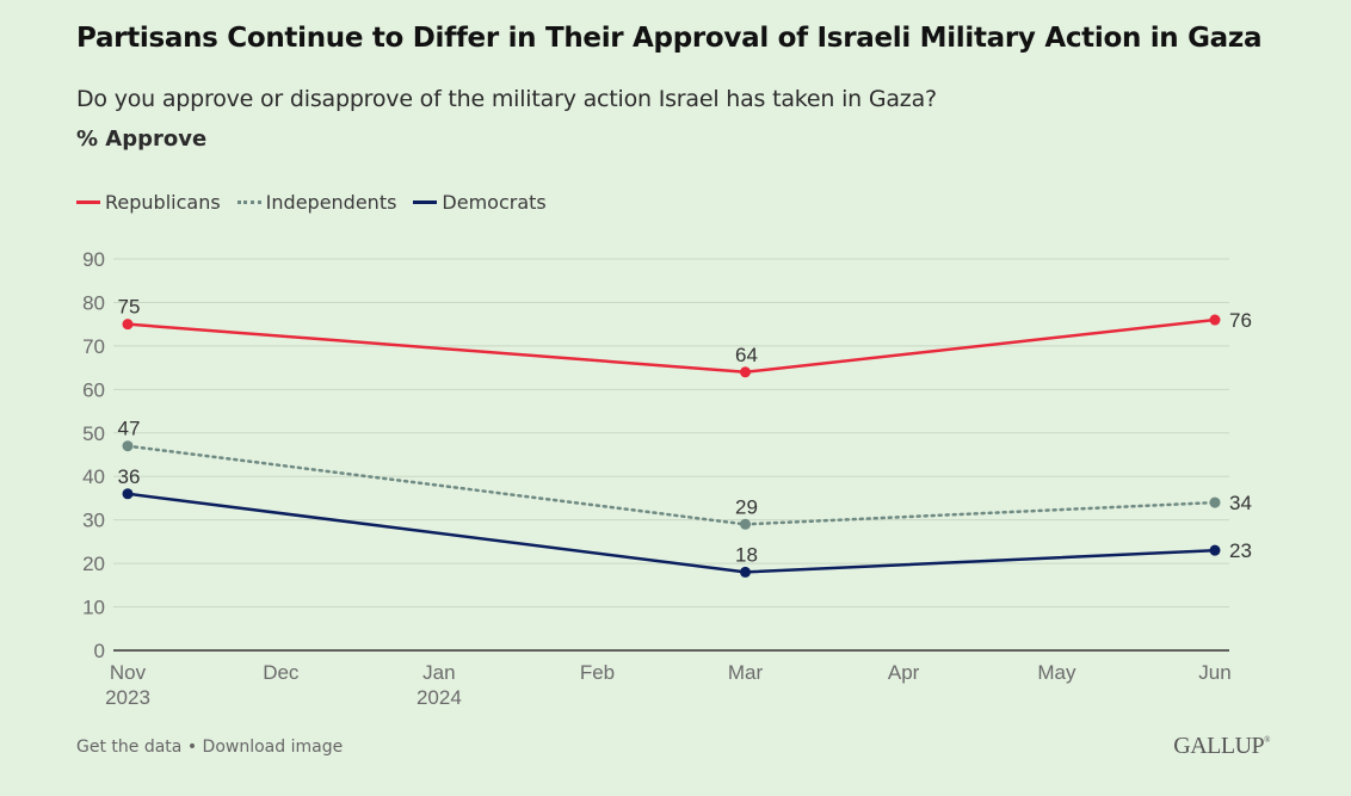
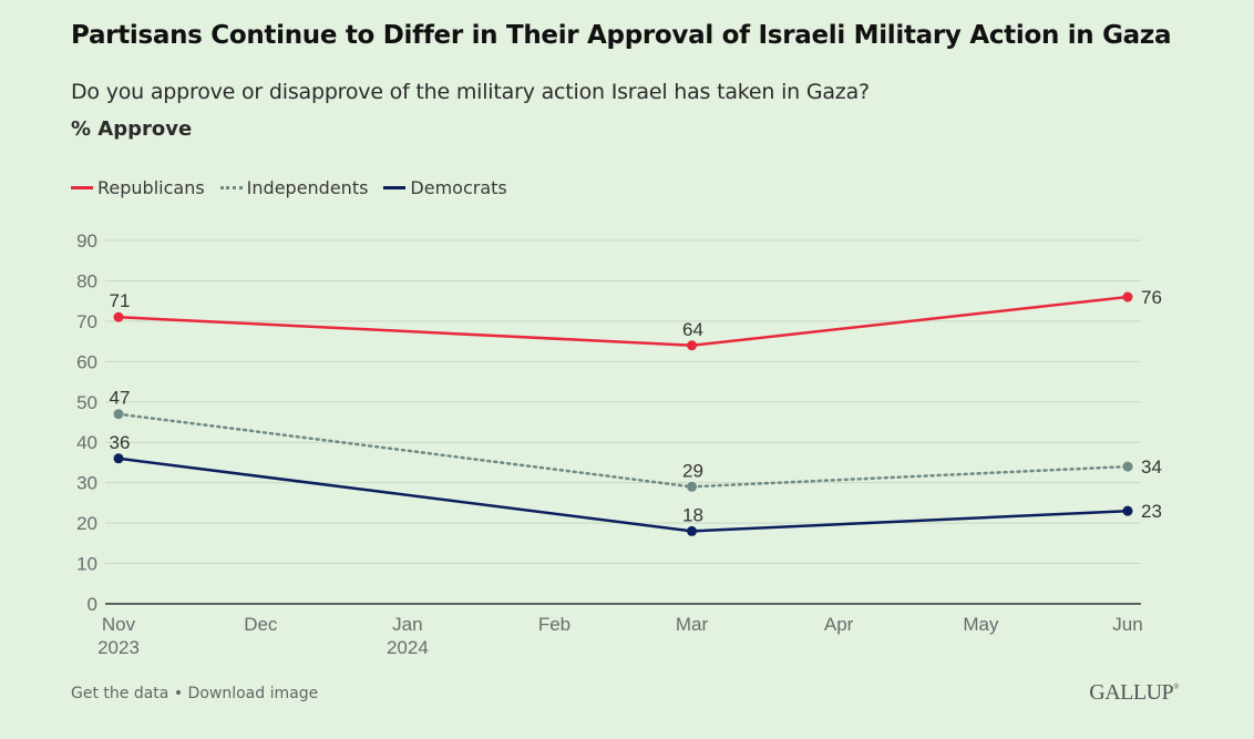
Republicans/Nov 2023: 75 -> 71
